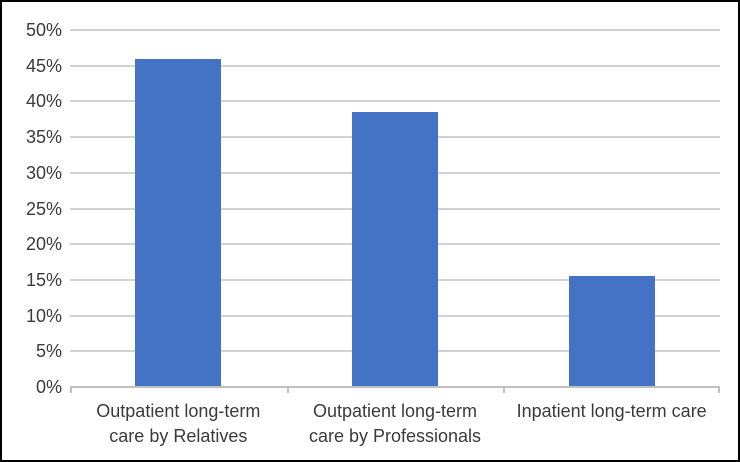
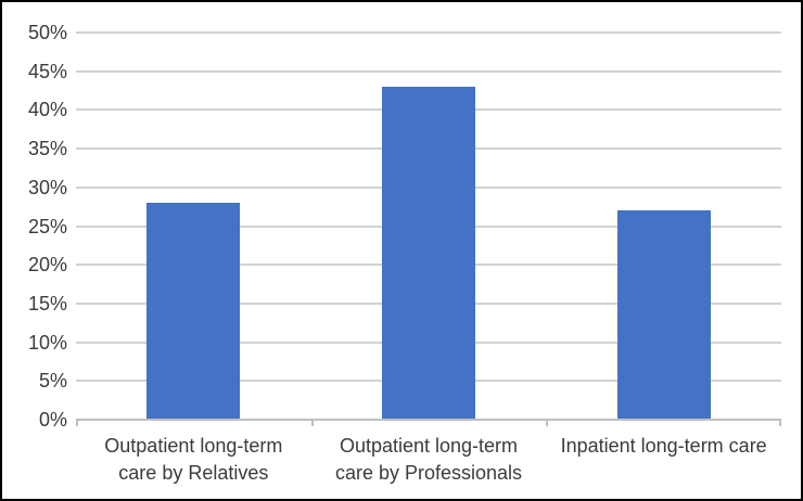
Outpatient long-term care by Relatives: 46% -> 28%
Outpatient long-term care by Professionals: 38% -> 43%
Inpatient long-term care: 16% -> 27%
